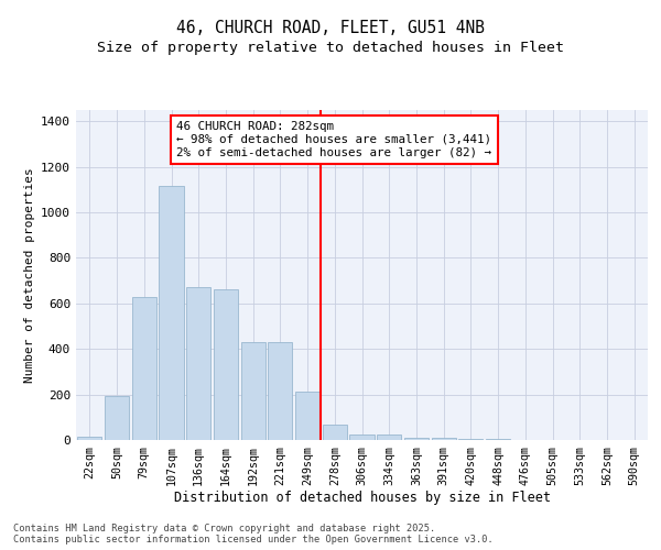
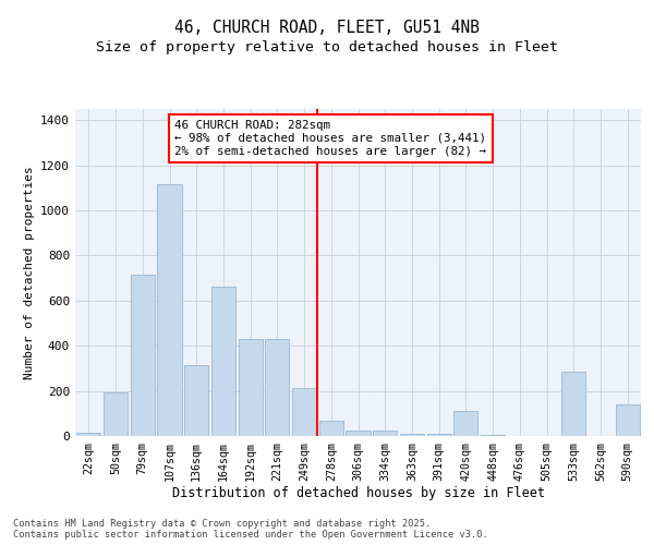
79sqm: 630 -> 715
136sqm: 670 -> 315
420sqm: 5 -> 110
533sqm: 1 -> 285
590sqm: 1 -> 140
